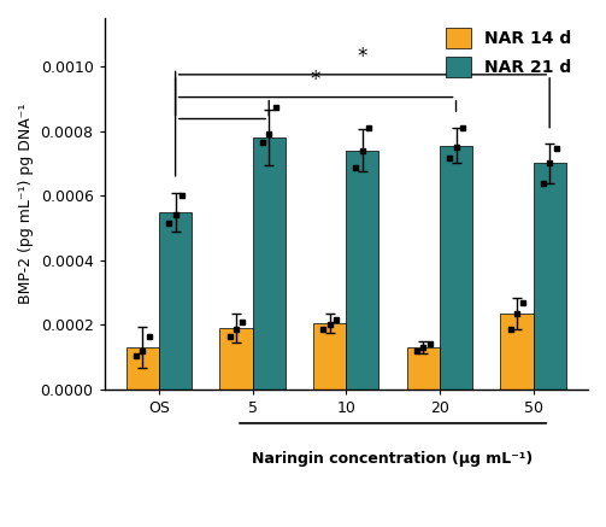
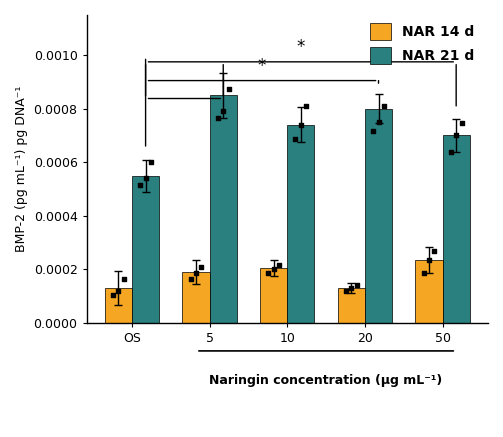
NAR 21 d/5: 0.000780 -> 0.000850
NAR 21 d/20: 0.000755 -> 0.000800
